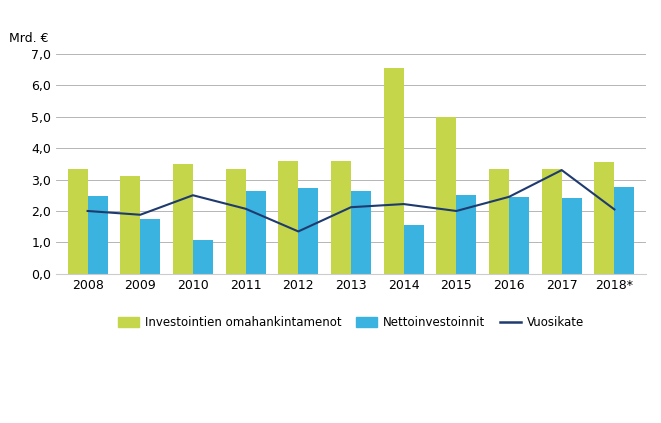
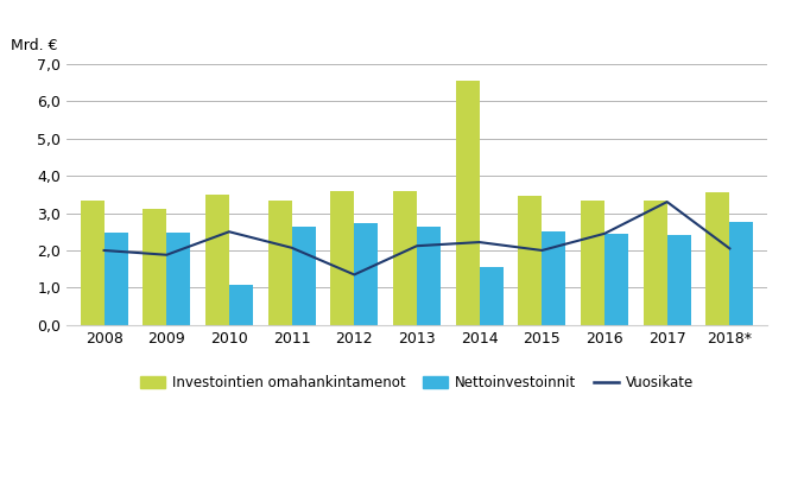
Nettoinvestoinnit/2009: 1,75 -> 2,47
Investointien omahankintamenot/2015: 5,00 -> 3,45
